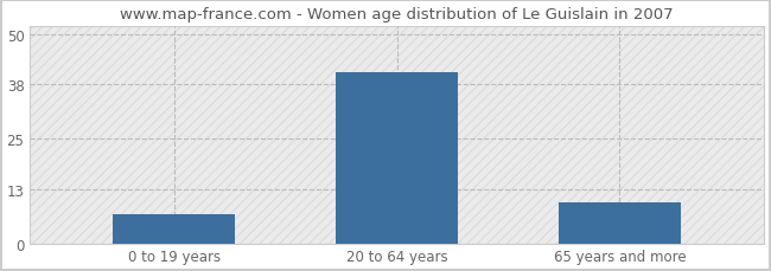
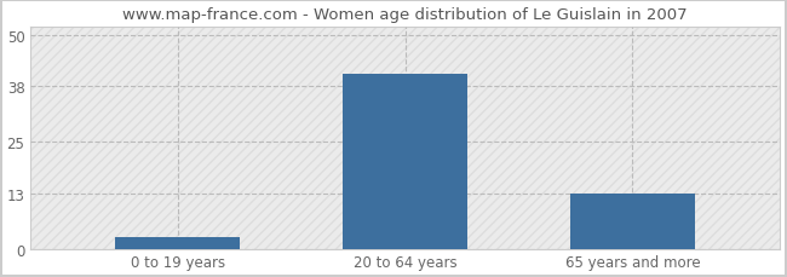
0 to 19 years: 7 -> 3
65 years and more: 10 -> 13
